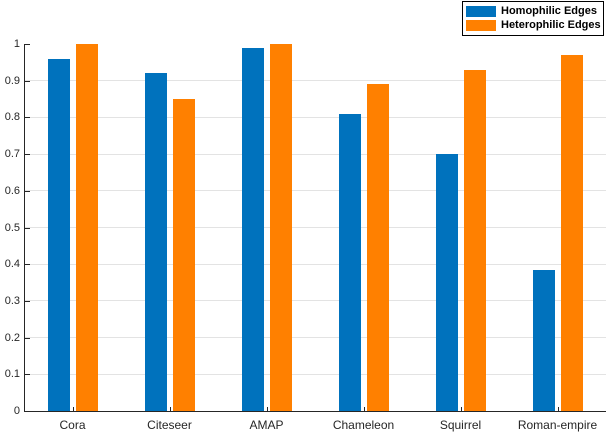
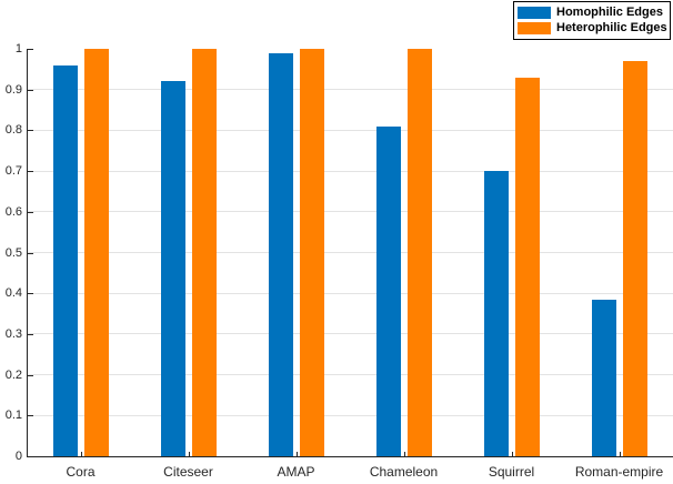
Heterophilic Edges/Citeseer: 0.85 -> 1.00
Heterophilic Edges/Chameleon: 0.89 -> 1.00
